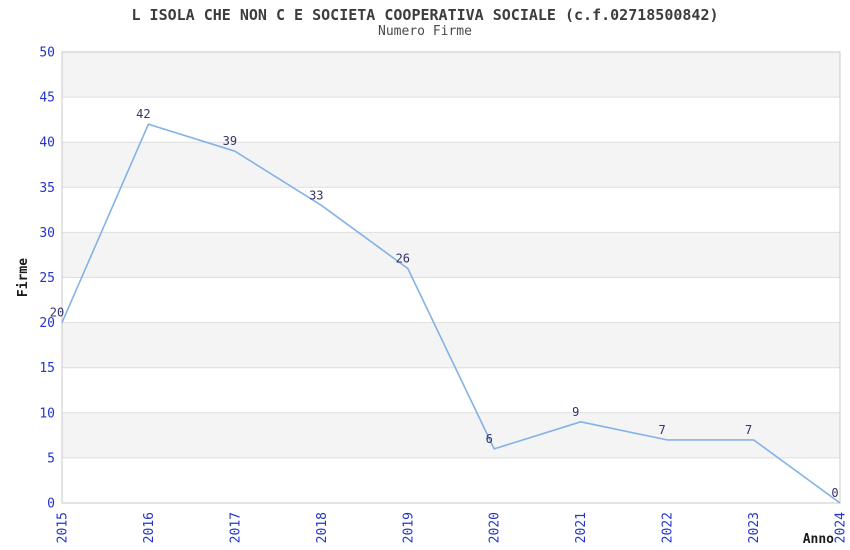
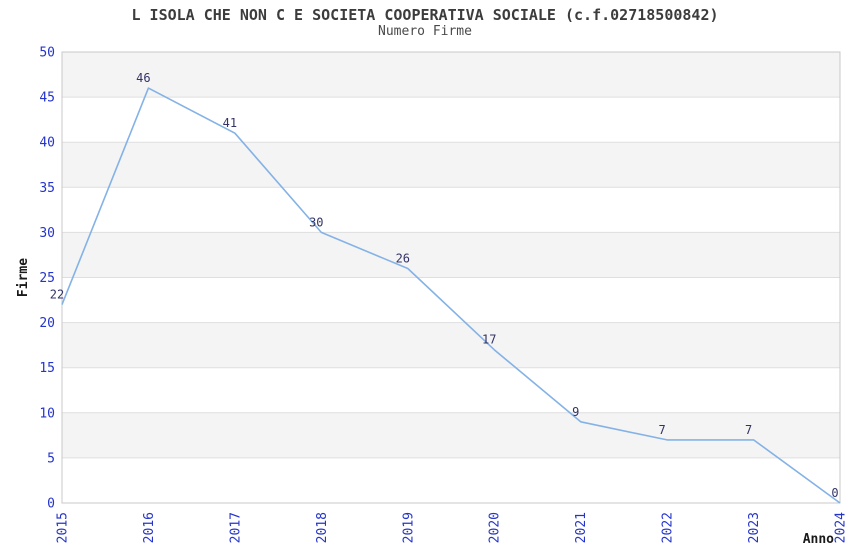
2015: 20 -> 22
2016: 42 -> 46
2017: 39 -> 41
2018: 33 -> 30
2020: 6 -> 17
